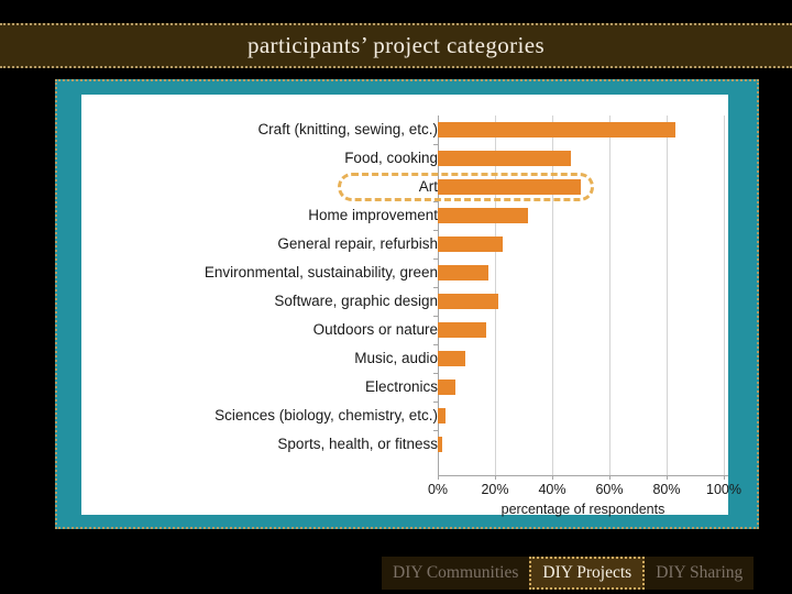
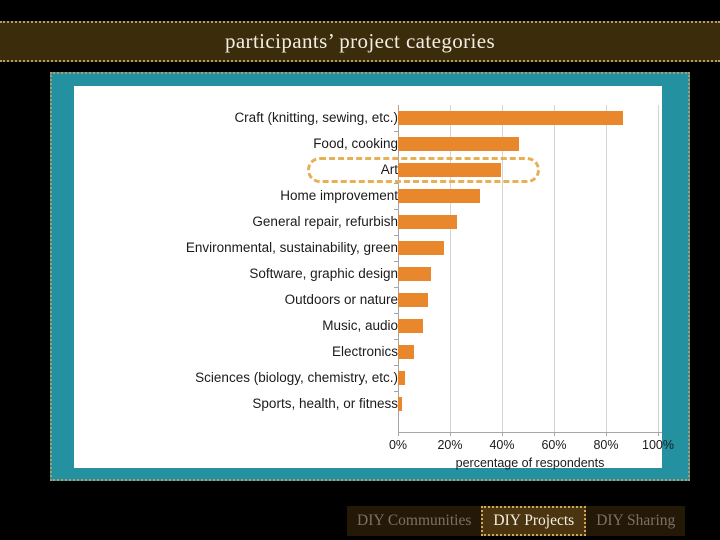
Craft (knitting, sewing, etc.): 83% -> 86%
Art: 50% -> 40%
Software, graphic design: 21% -> 12%
Outdoors or nature: 17% -> 12%
